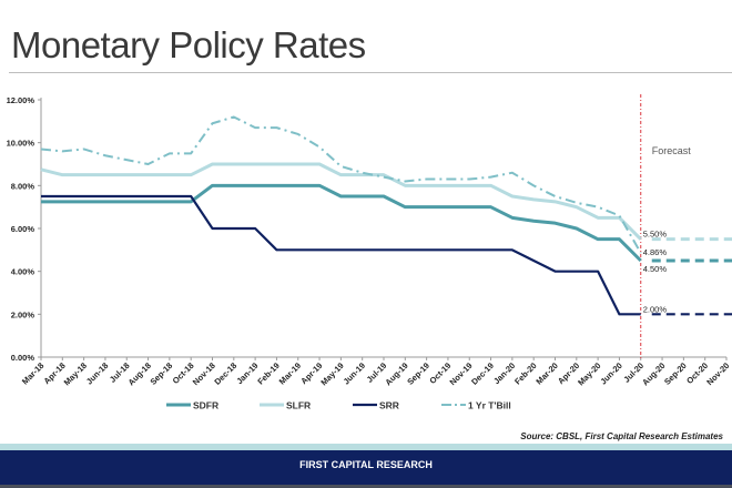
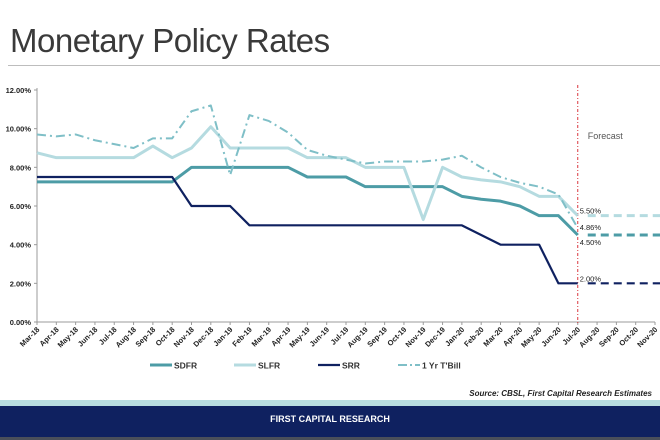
SLFR/Sep-18: 8.5% -> 9.1%
SLFR/Dec-18: 9.0% -> 10.1%
1 Yr T'Bill/Jan-19: 10.7% -> 7.6%
SLFR/Nov-19: 8.0% -> 5.3%
